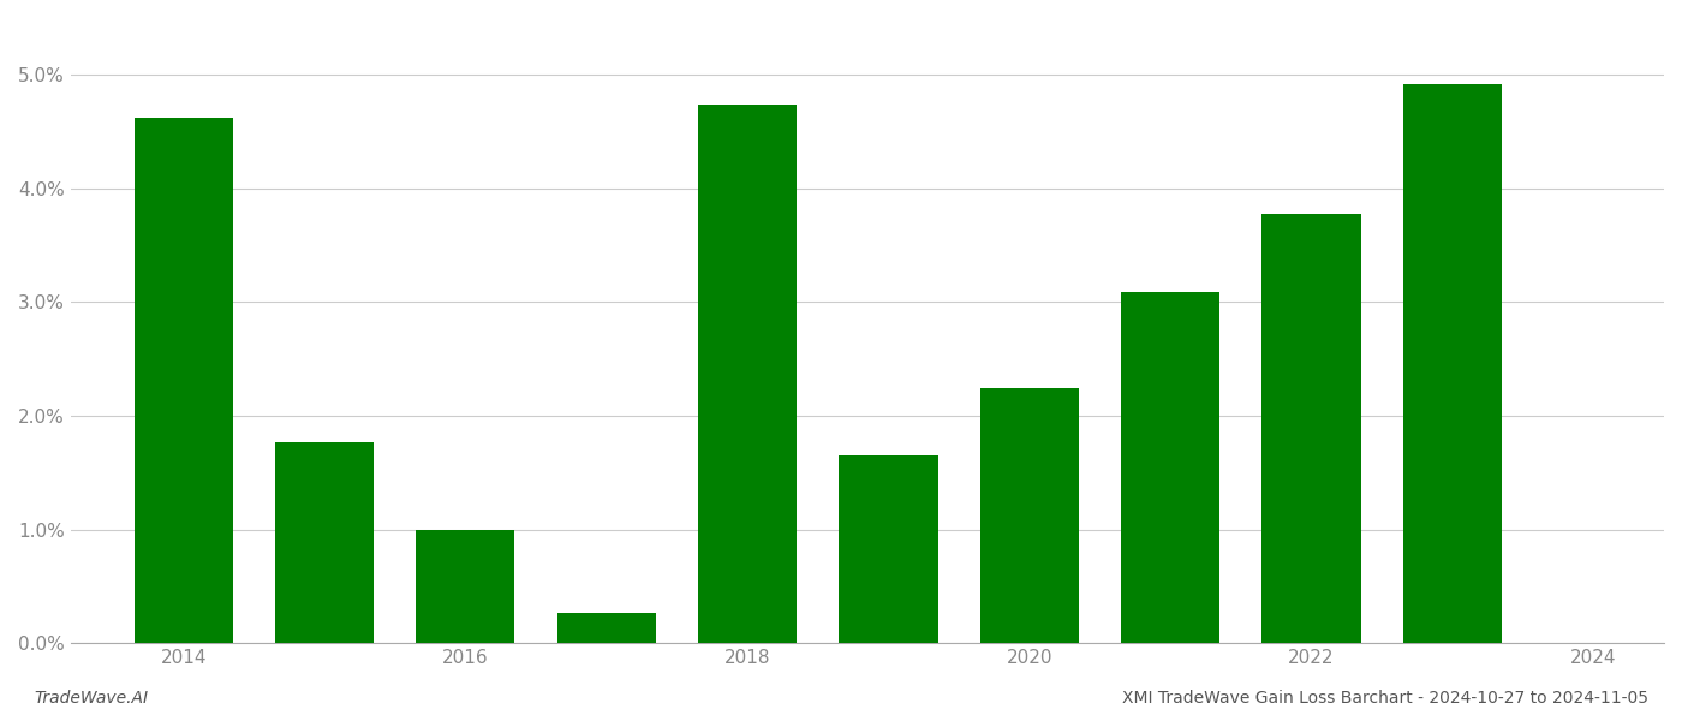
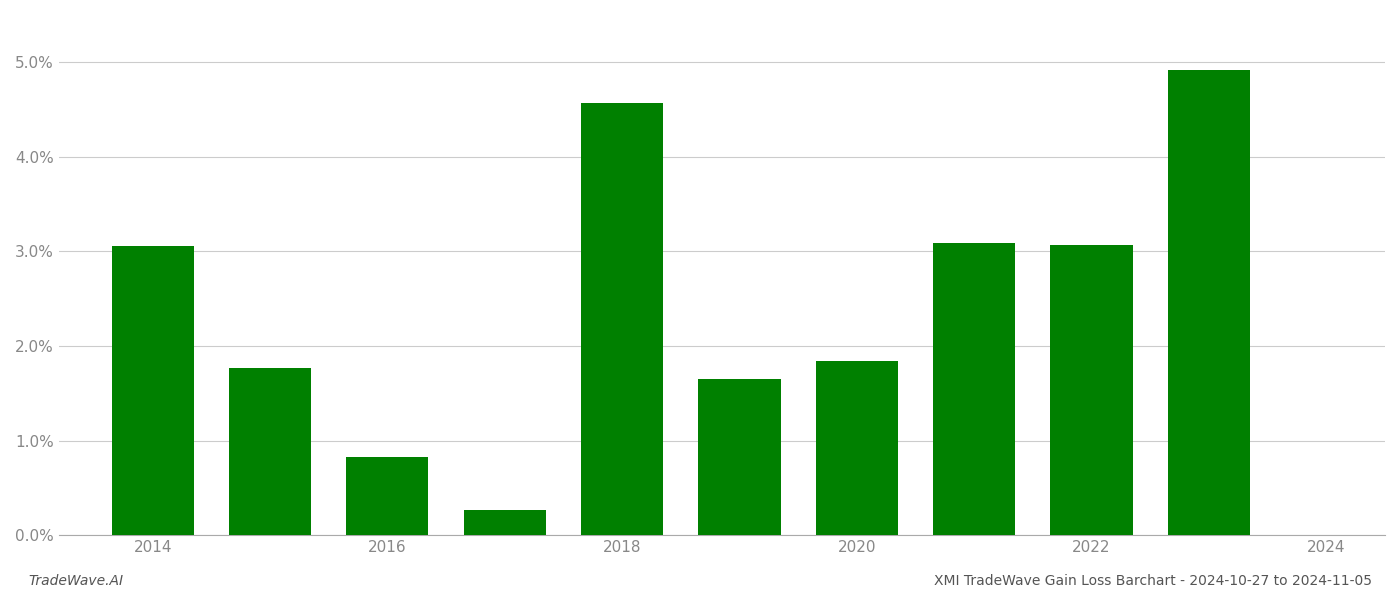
2014: 4.62% -> 3.06%
2016: 1.00% -> 0.83%
2018: 4.74% -> 4.57%
2020: 2.24% -> 1.84%
2022: 3.78% -> 3.07%
